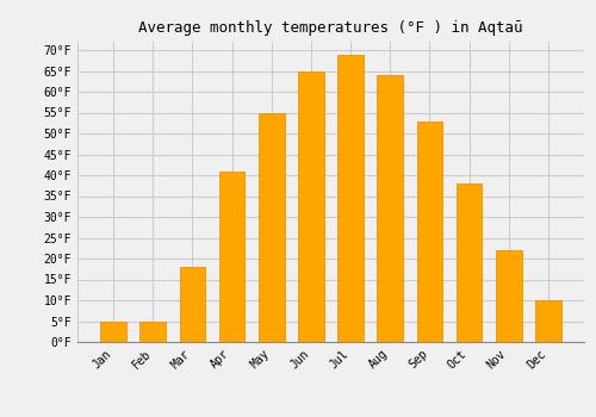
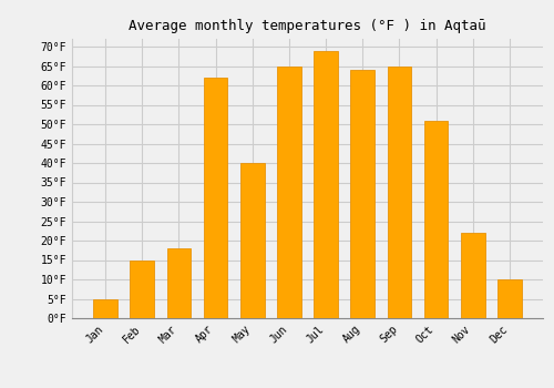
Feb: 5°F -> 15°F
Apr: 41°F -> 62°F
May: 55°F -> 40°F
Sep: 53°F -> 65°F
Oct: 38°F -> 51°F
